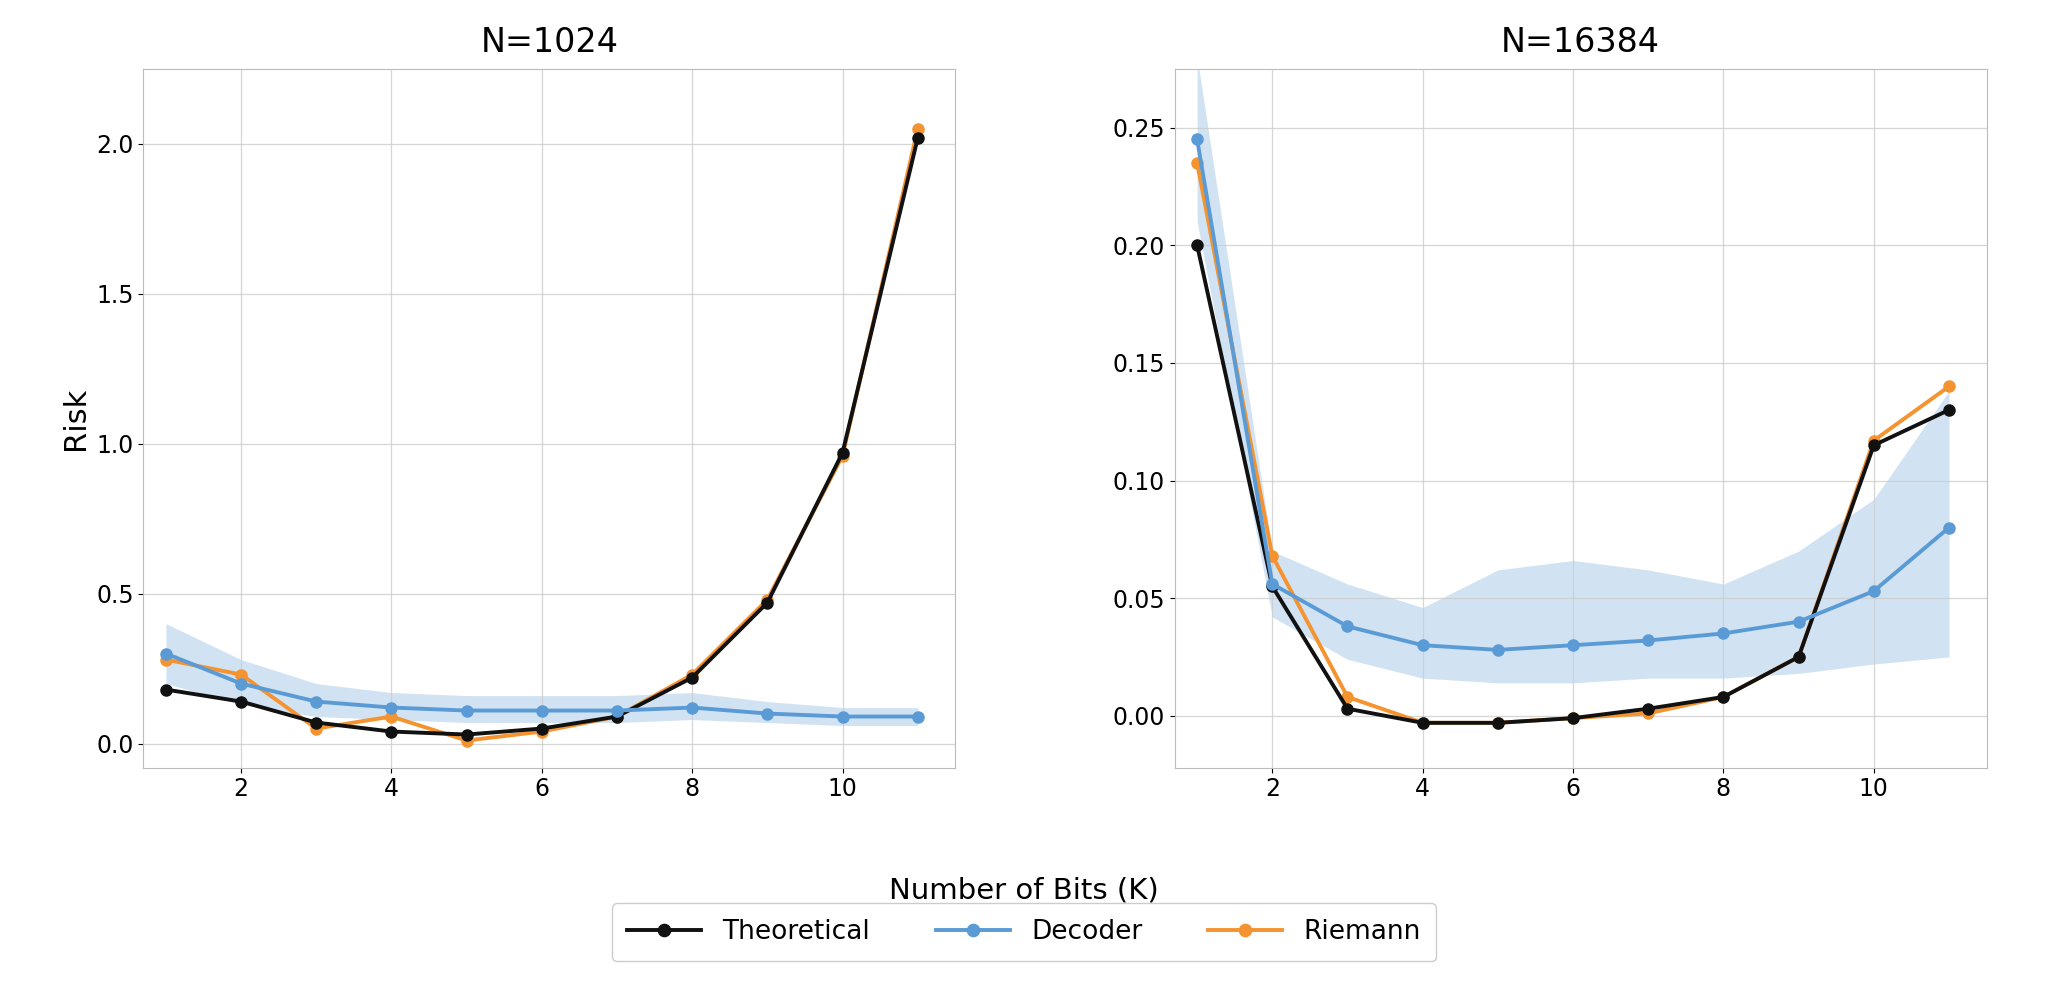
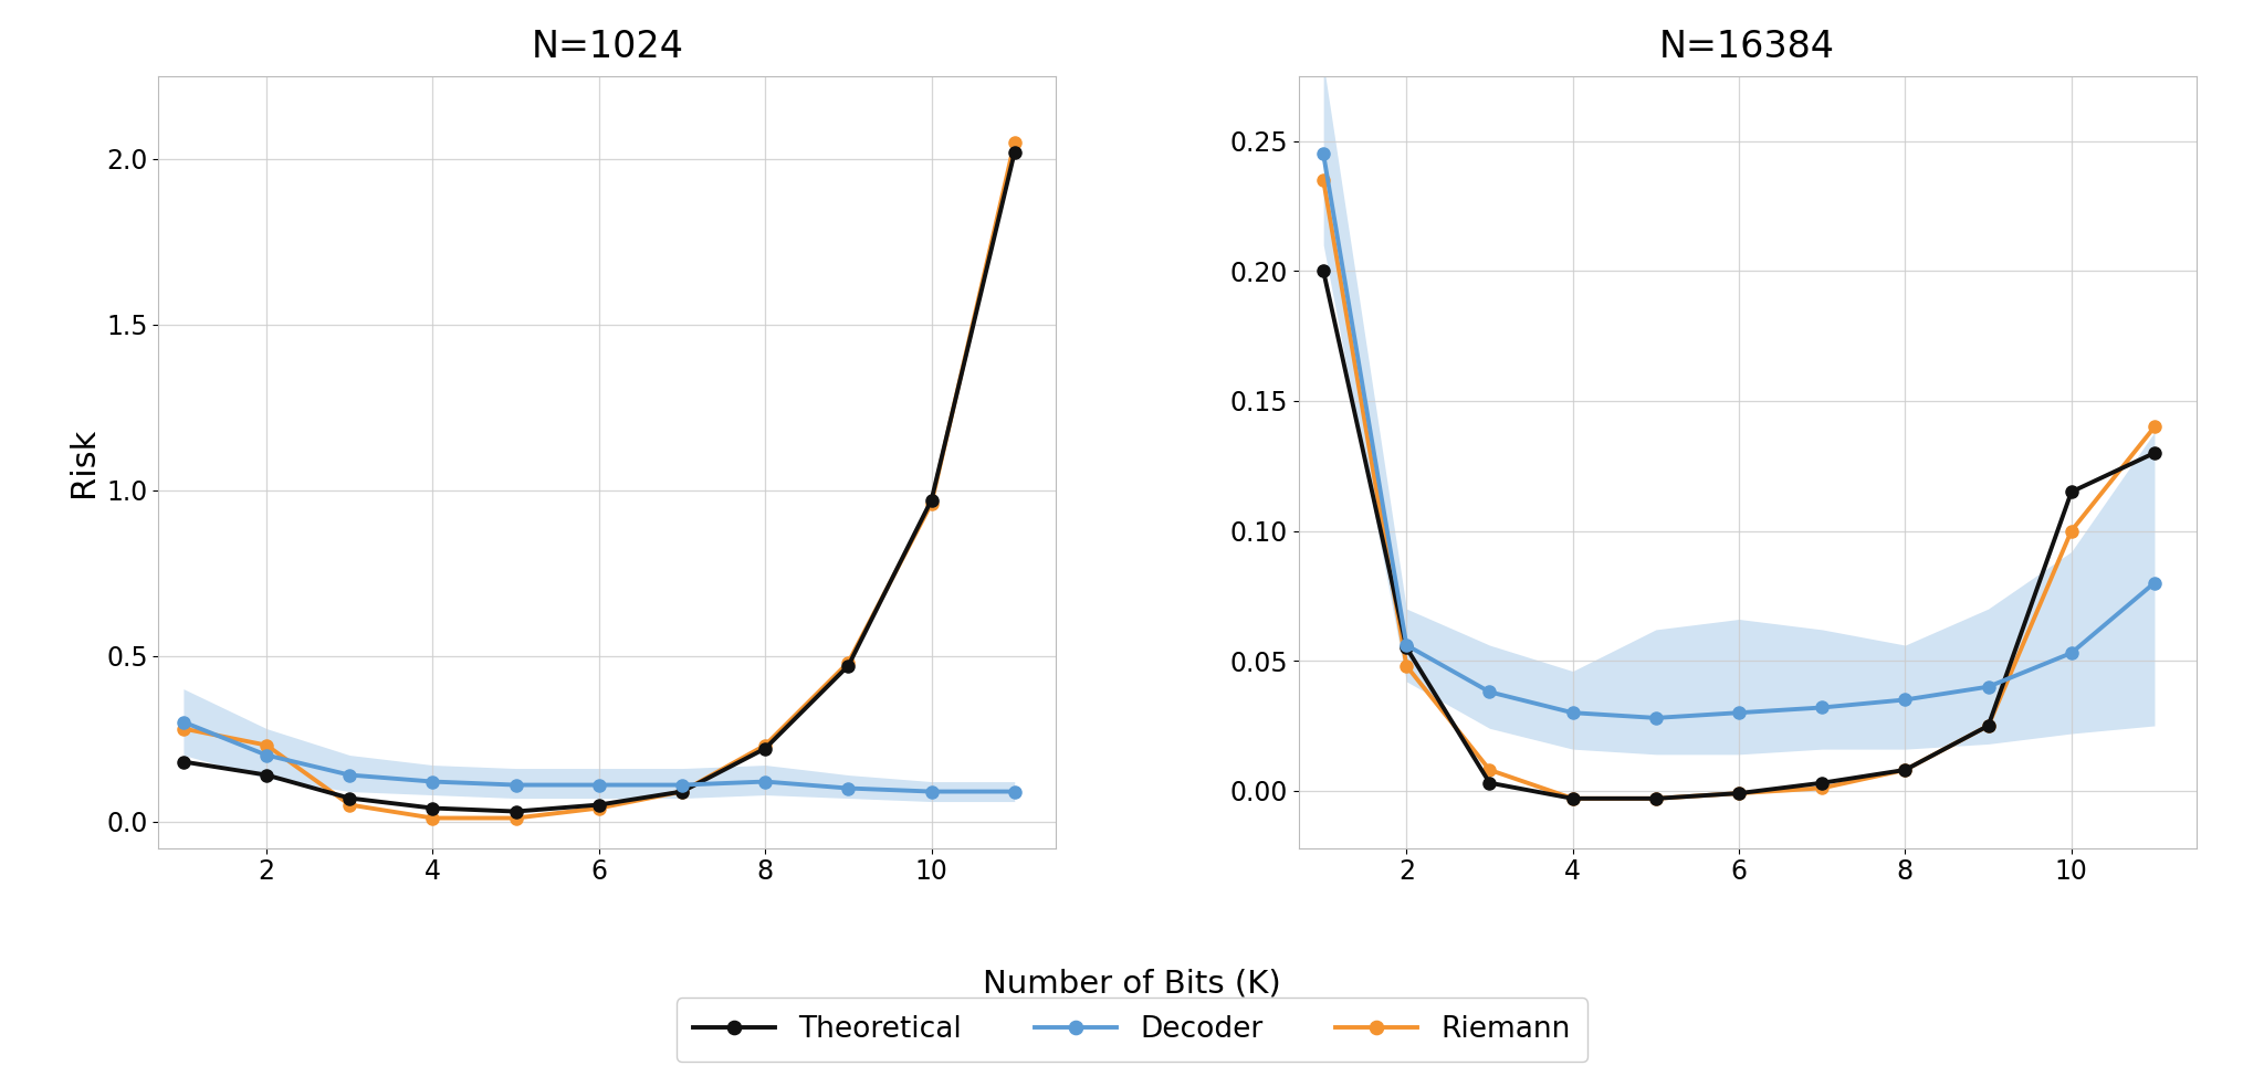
N=1024/Riemann/4: 0.09 -> 0.01
N=16384/Riemann/2: 0.068 -> 0.048
N=16384/Riemann/10: 0.117 -> 0.100
